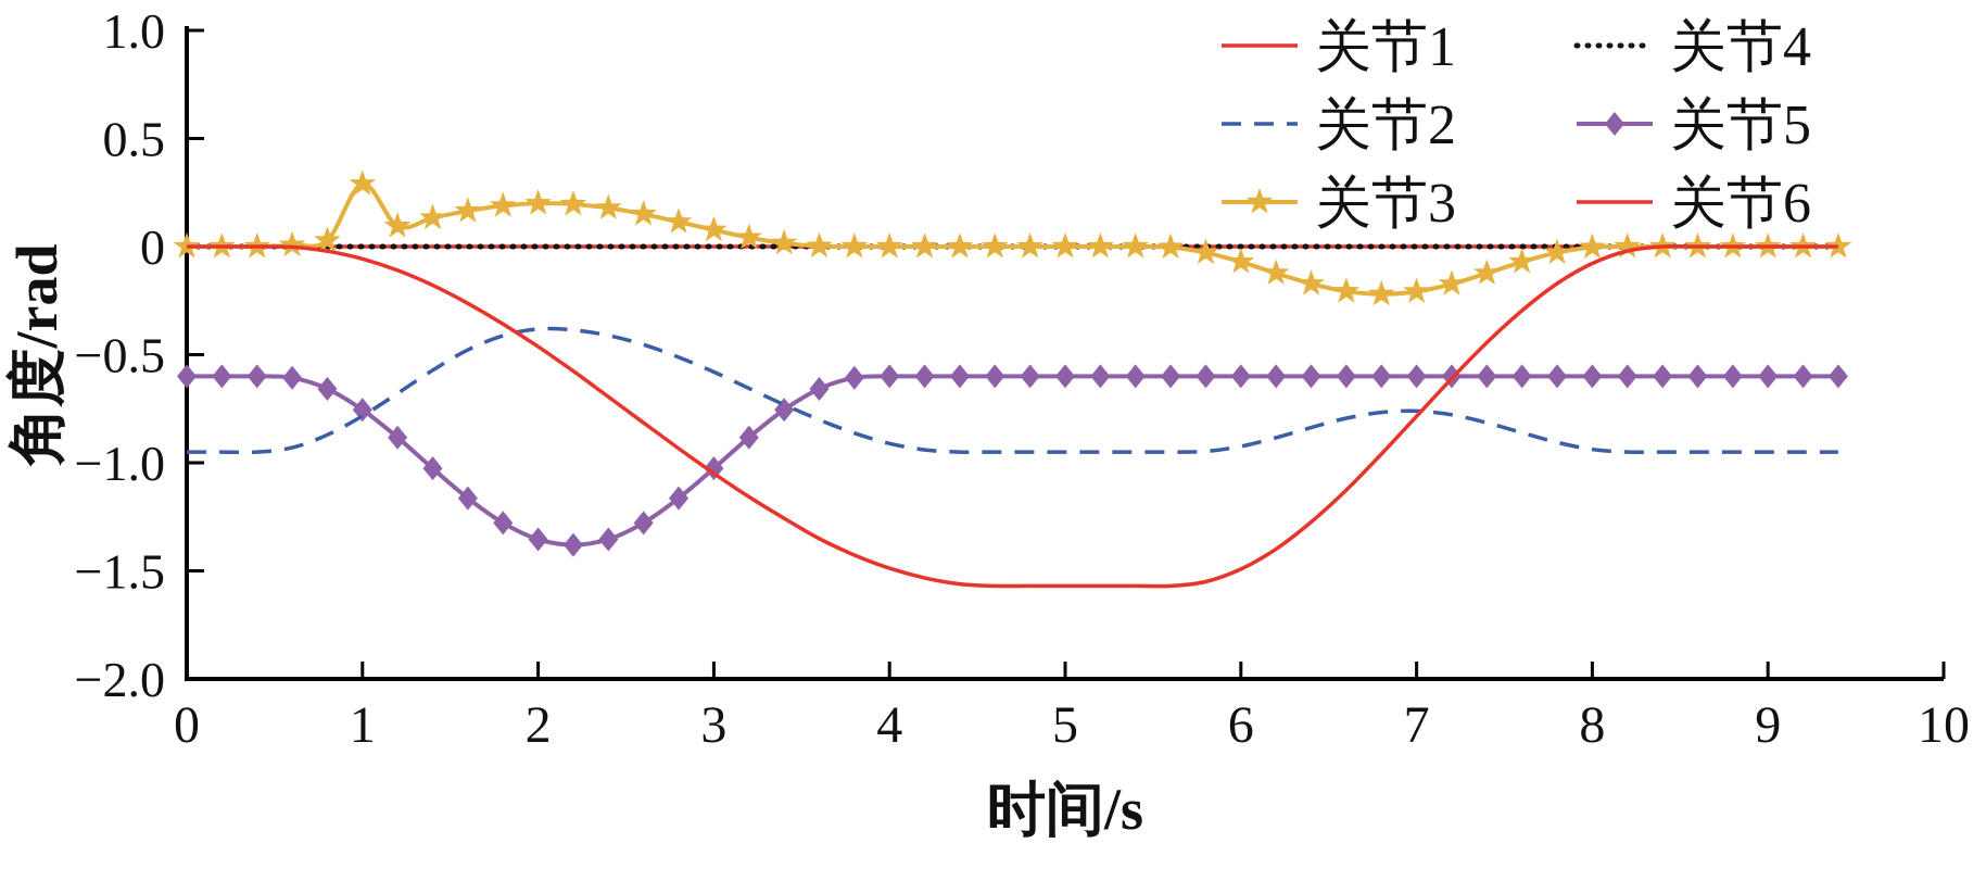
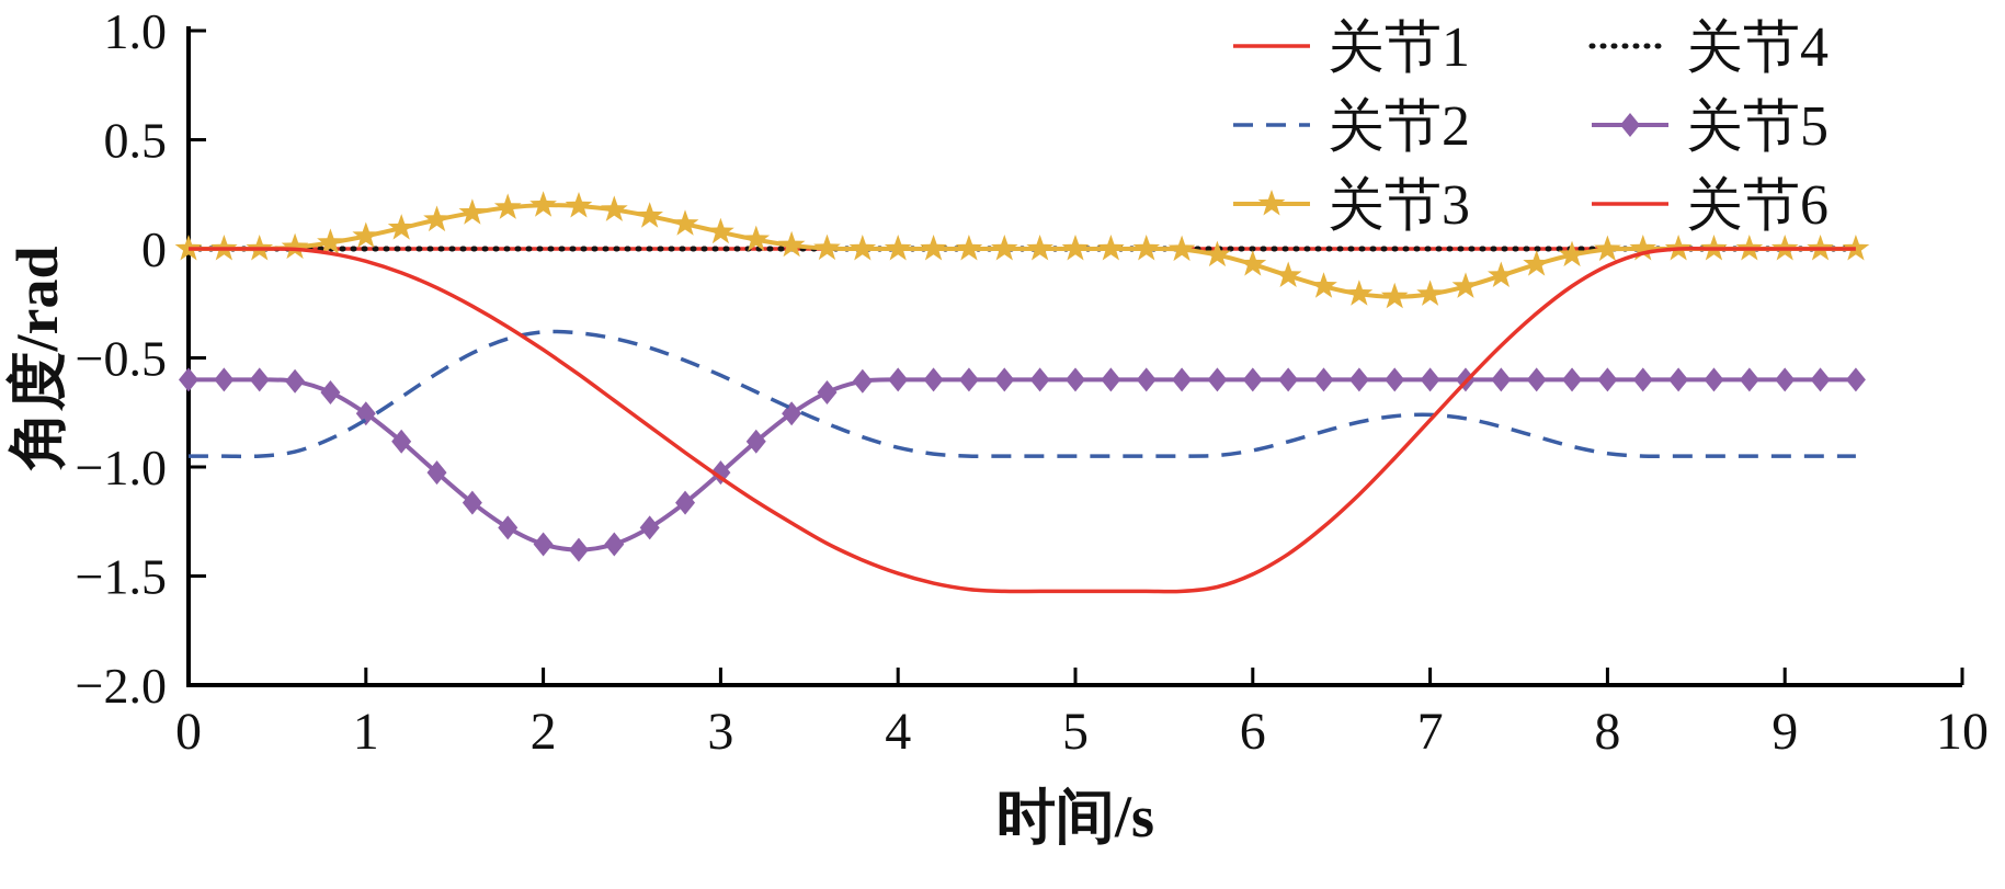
关节3/1: 0.29 -> 0.06
